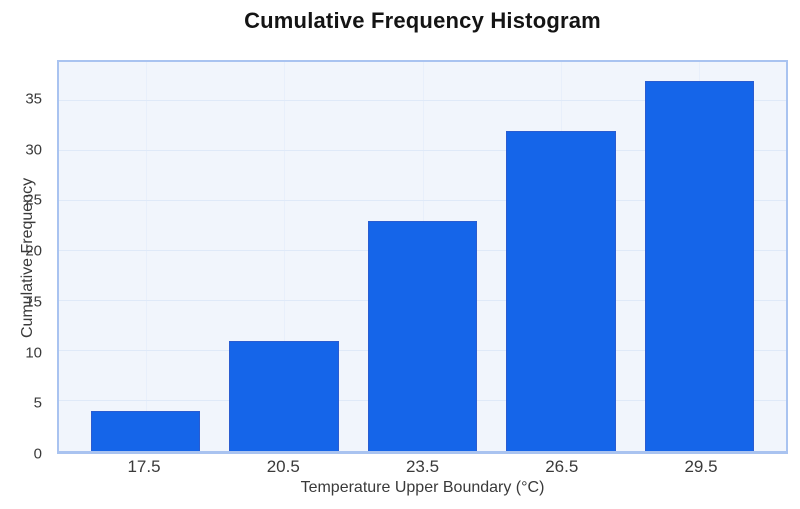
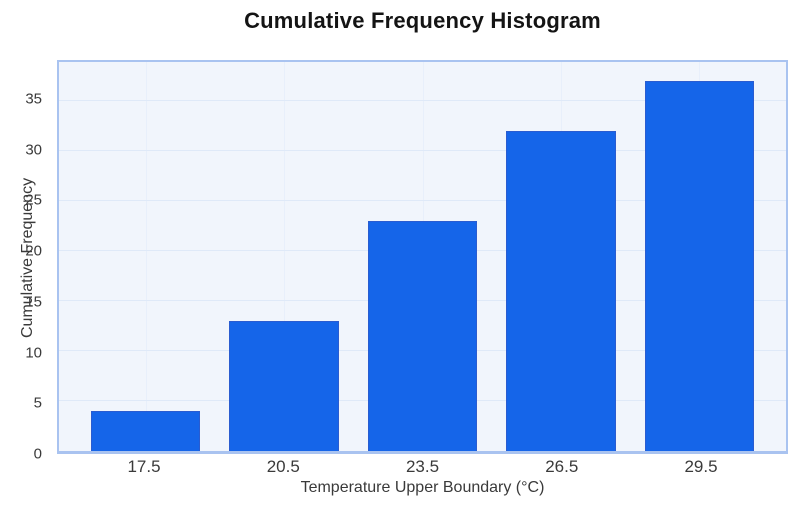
20.5: 11 -> 13
